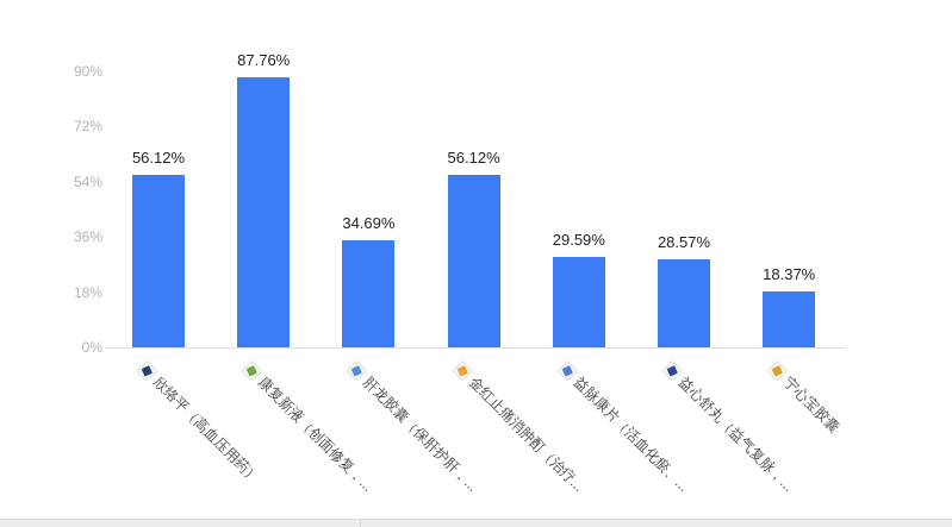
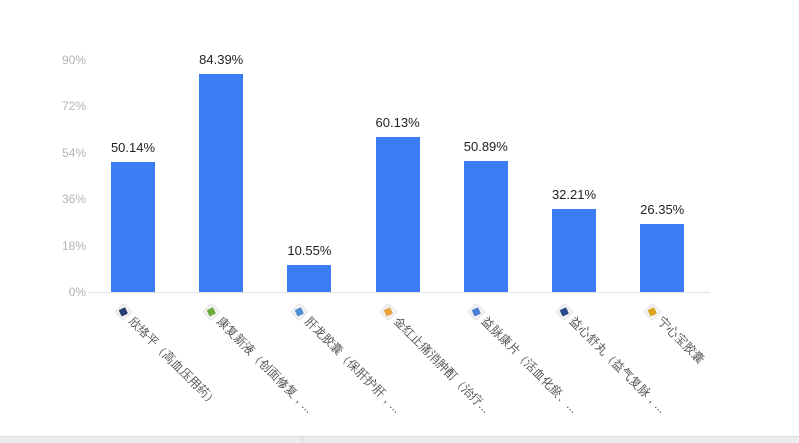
欣络平（高血压用药）: 56.12% -> 50.14%
康复新液（创面修复，...: 87.76% -> 84.39%
肝龙胶囊（保肝护肝，...: 34.69% -> 10.55%
金红止痛消肿酊（治疗...: 56.12% -> 60.13%
益脉康片（活血化瘀、...: 29.59% -> 50.89%
益心舒丸（益气复脉，...: 28.57% -> 32.21%
宁心宝胶囊: 18.37% -> 26.35%
